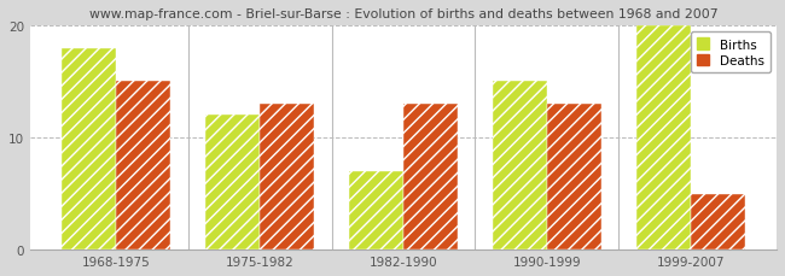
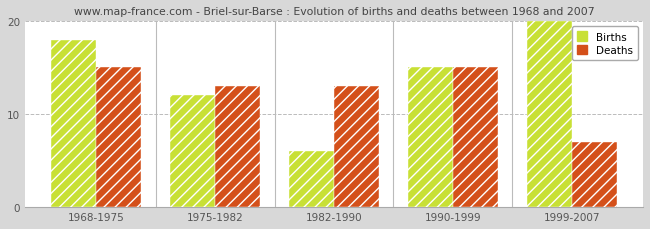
Births/1982-1990: 7 -> 6
Deaths/1990-1999: 13 -> 15
Deaths/1999-2007: 5 -> 7
